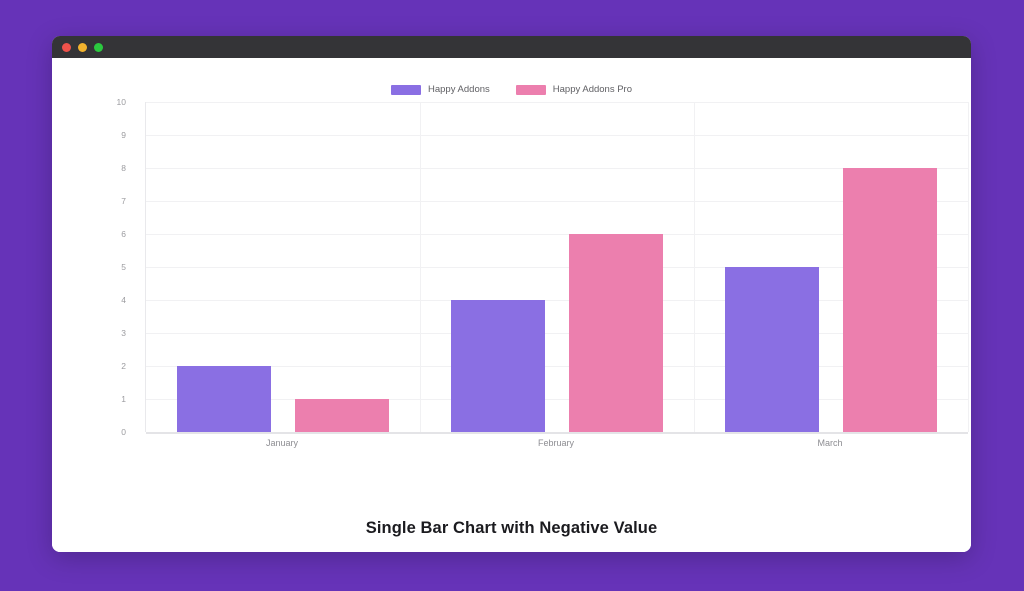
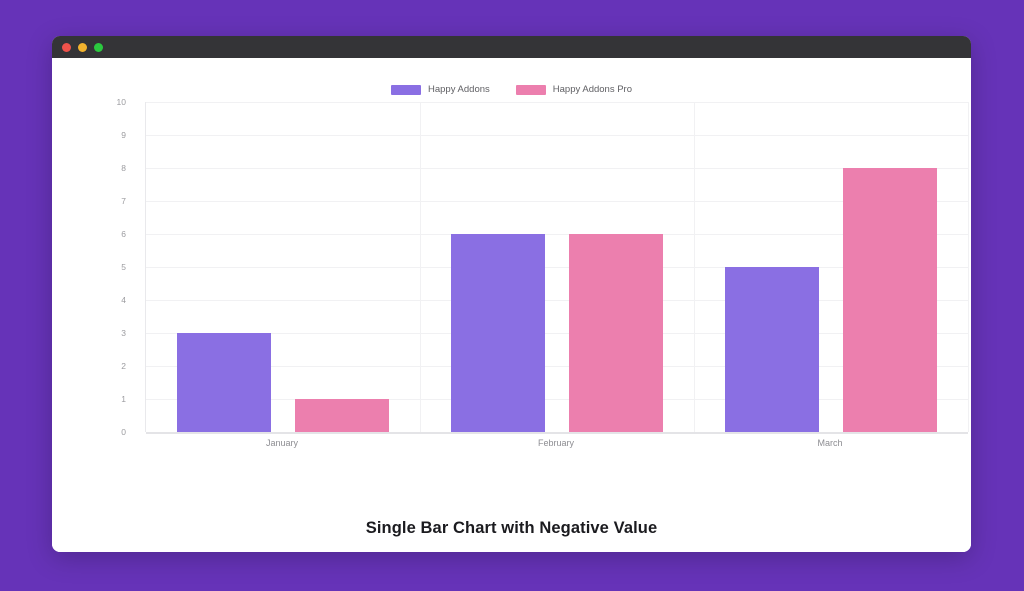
Happy Addons/January: 2 -> 3
Happy Addons/February: 4 -> 6
